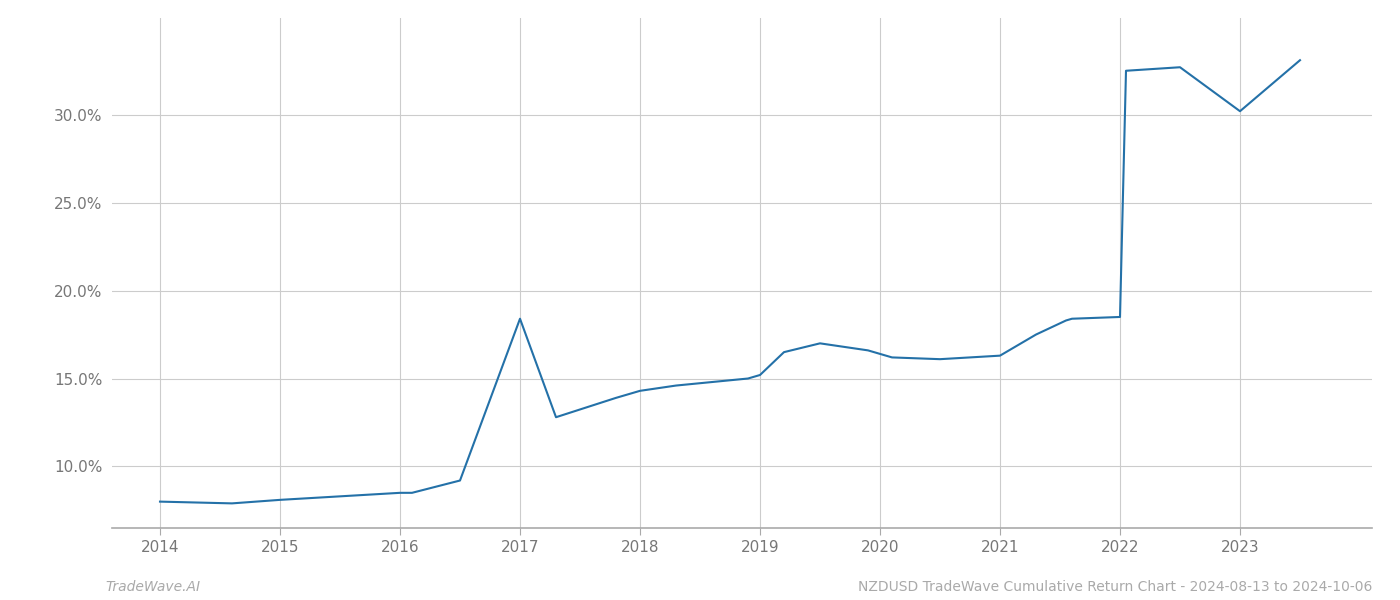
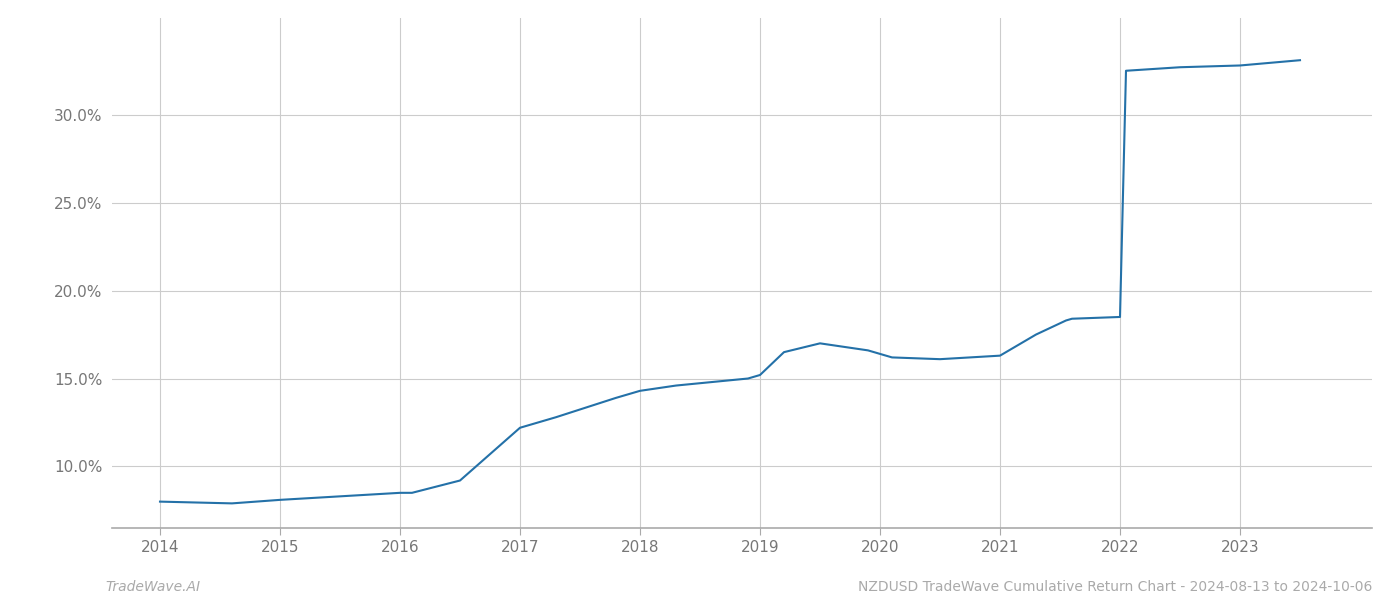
2017: 18.4% -> 12.2%
2023: 30.2% -> 32.8%
